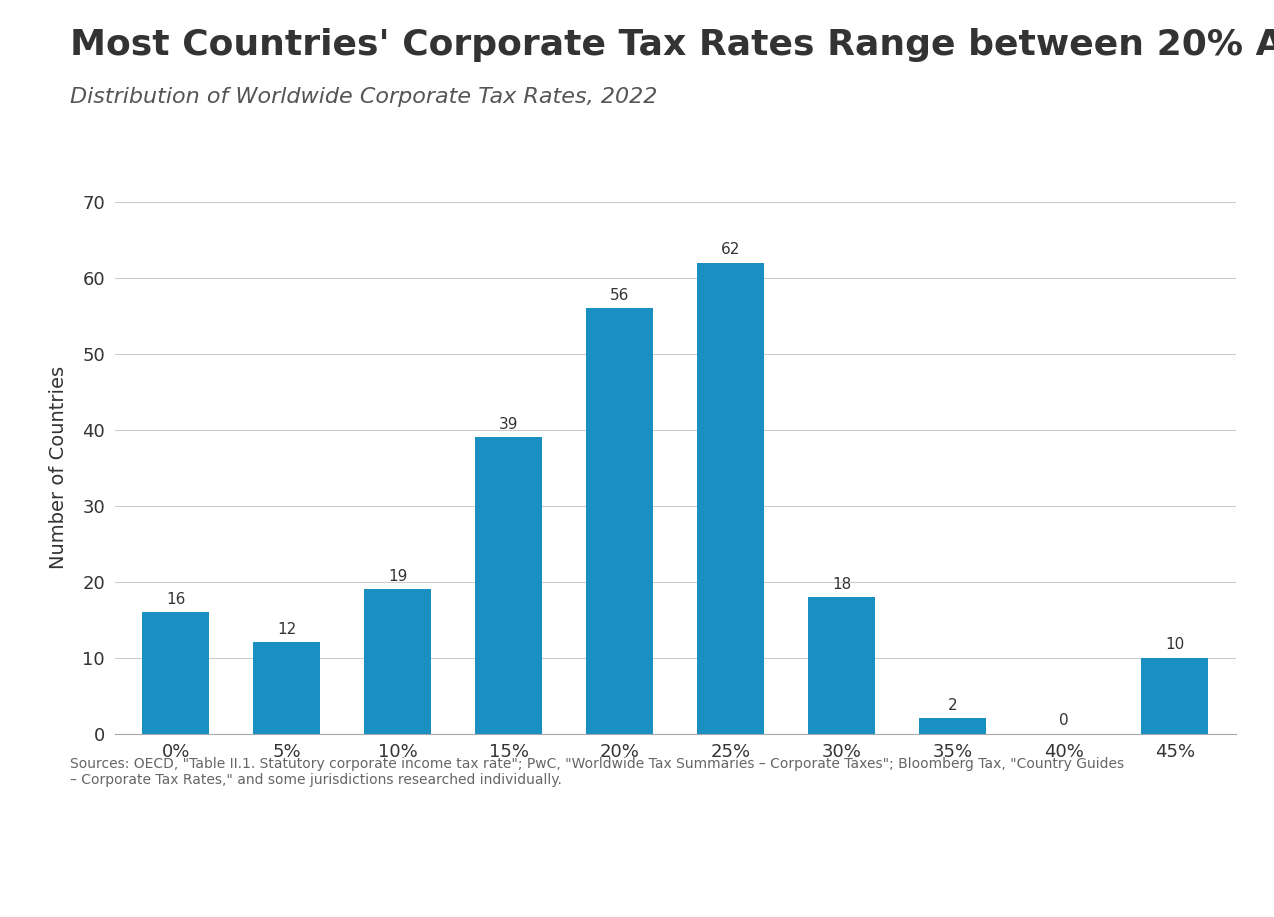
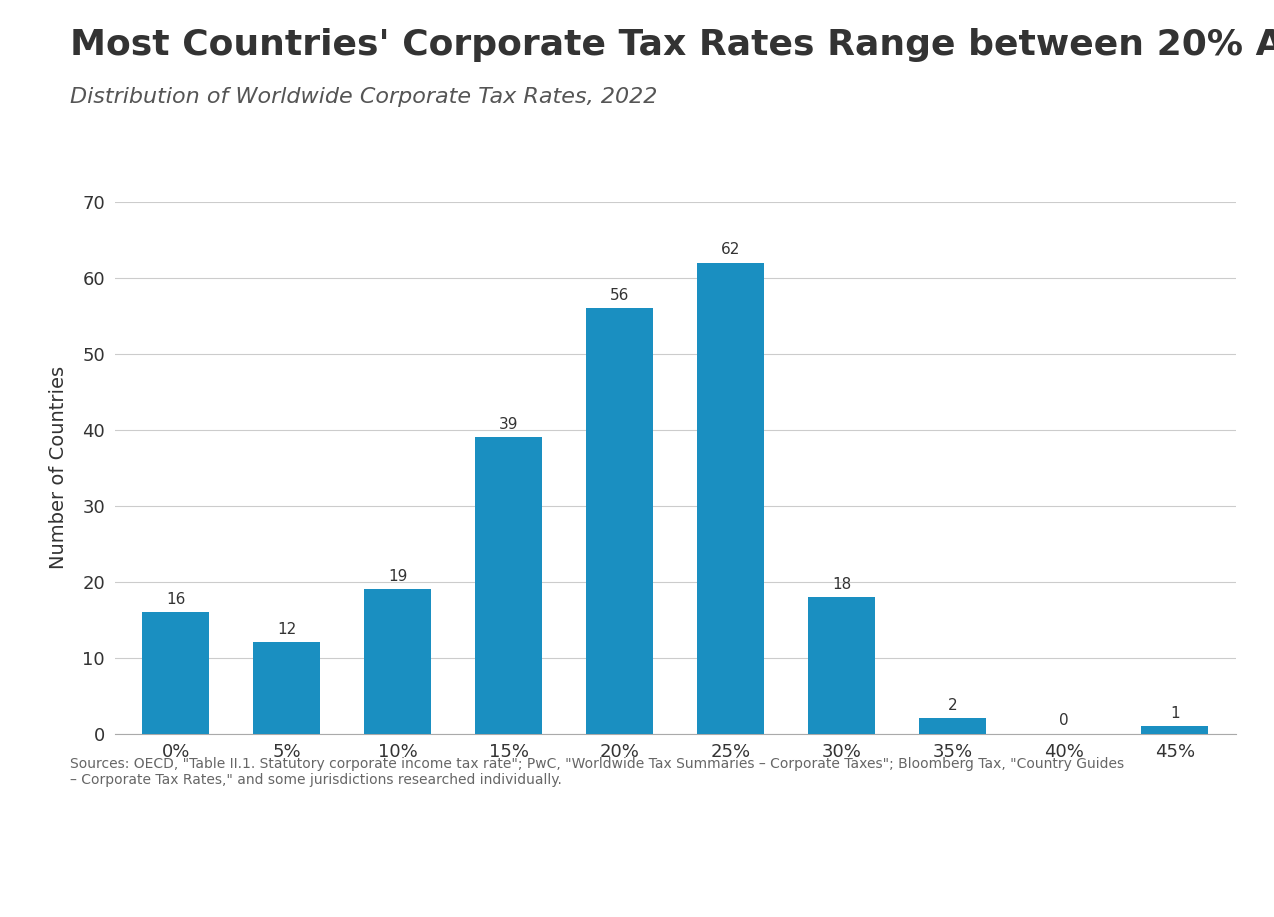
45%: 10 -> 1
